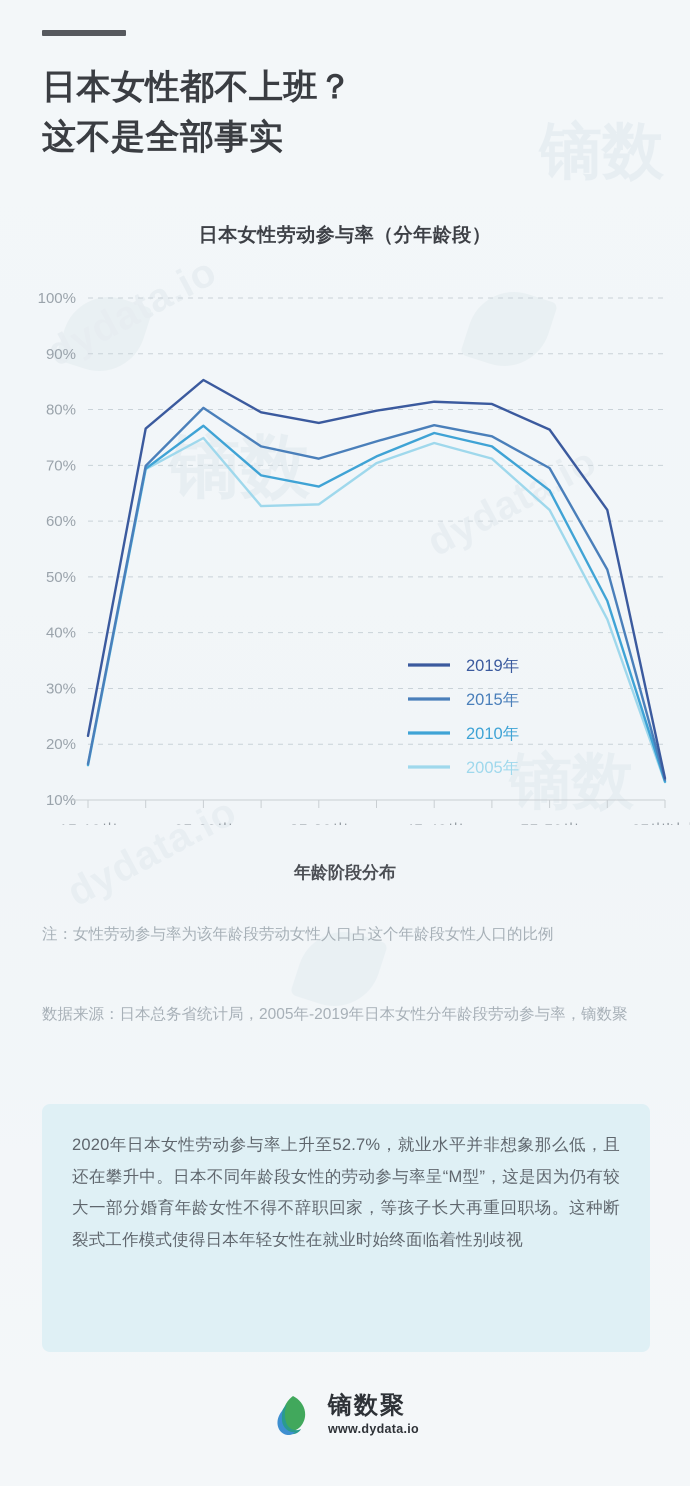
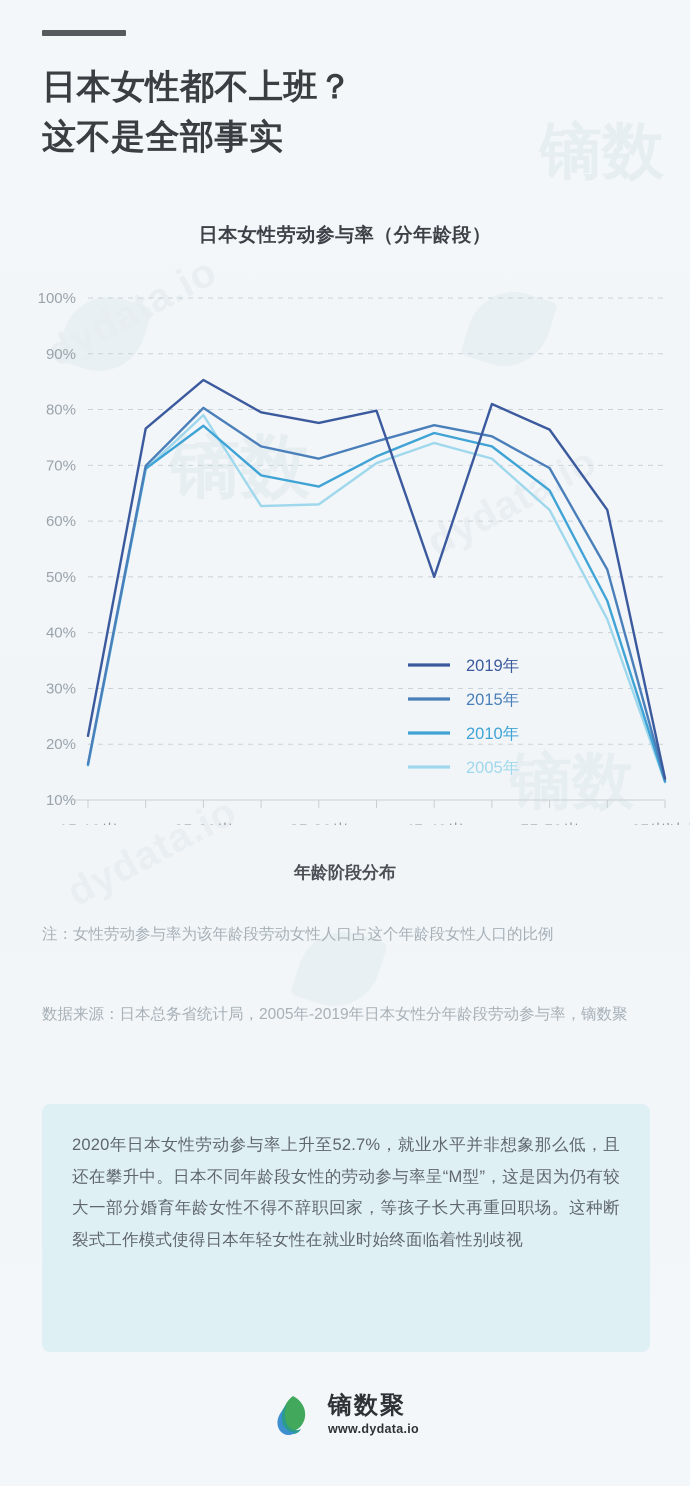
2005年/25-29岁: 75% -> 79%
2019年/45-49岁: 81% -> 50%
